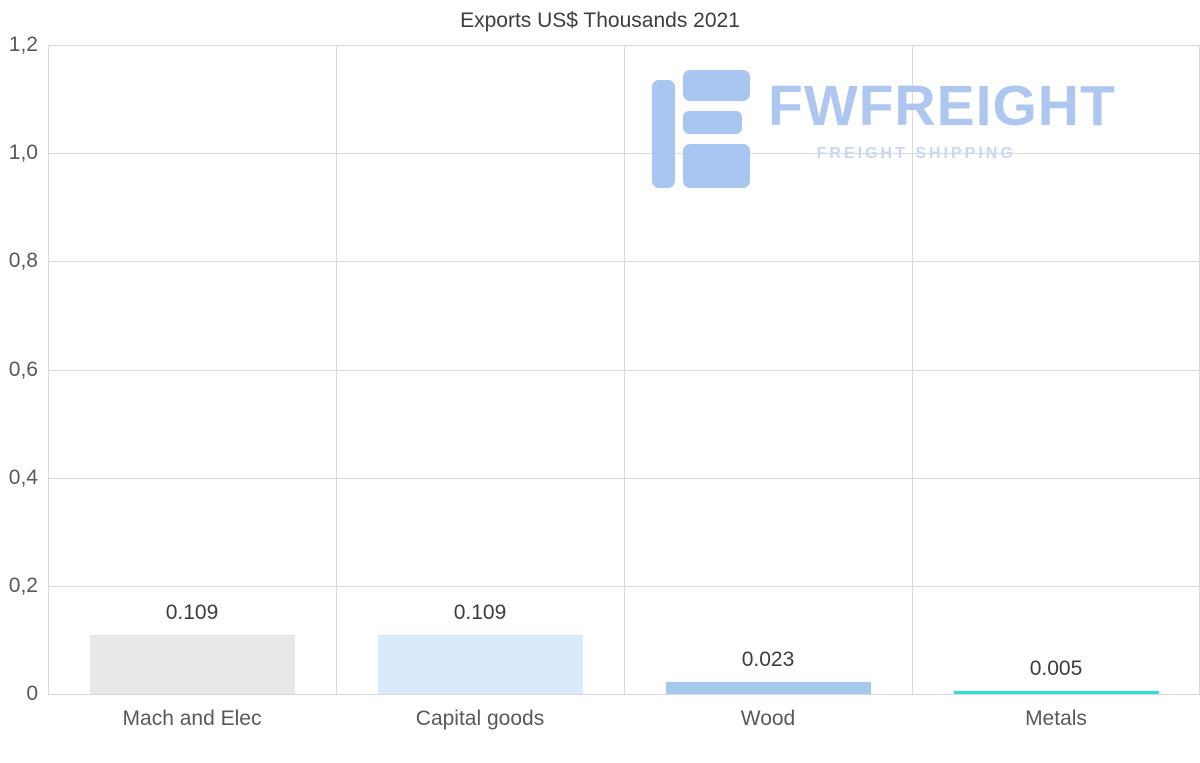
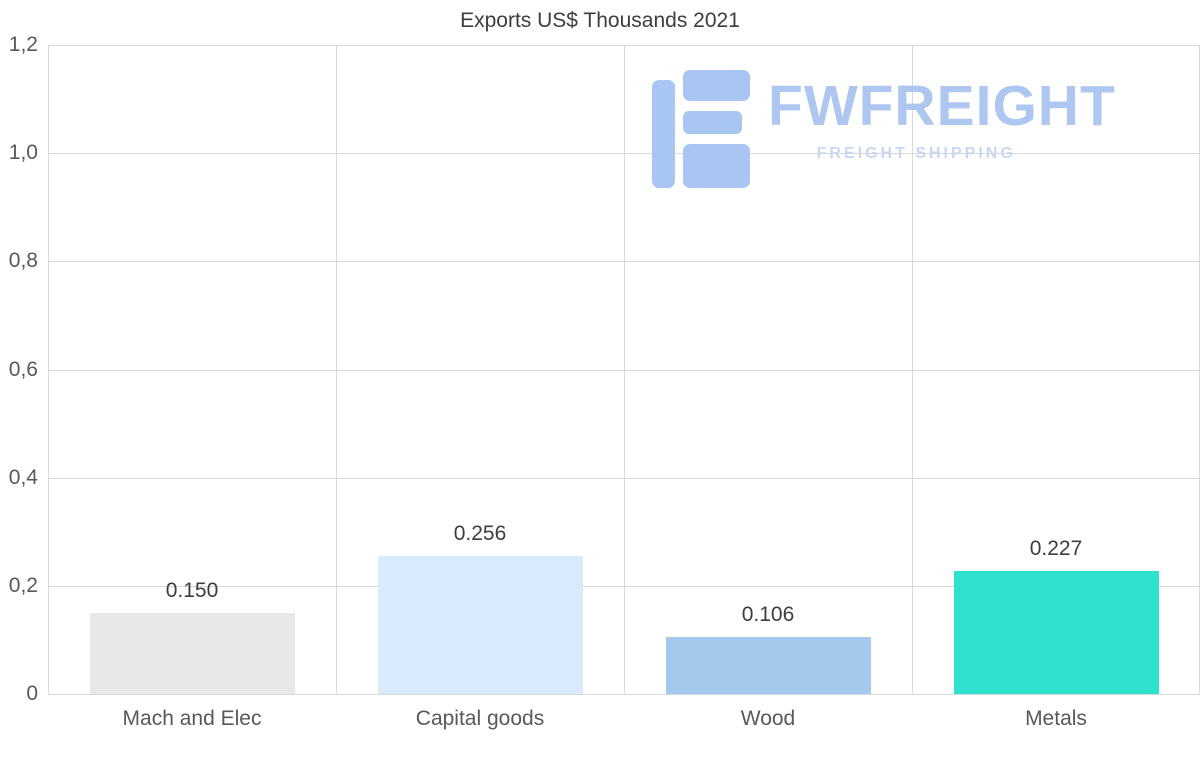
Mach and Elec: 0.109 -> 0.150
Capital goods: 0.109 -> 0.256
Wood: 0.023 -> 0.106
Metals: 0.005 -> 0.227
